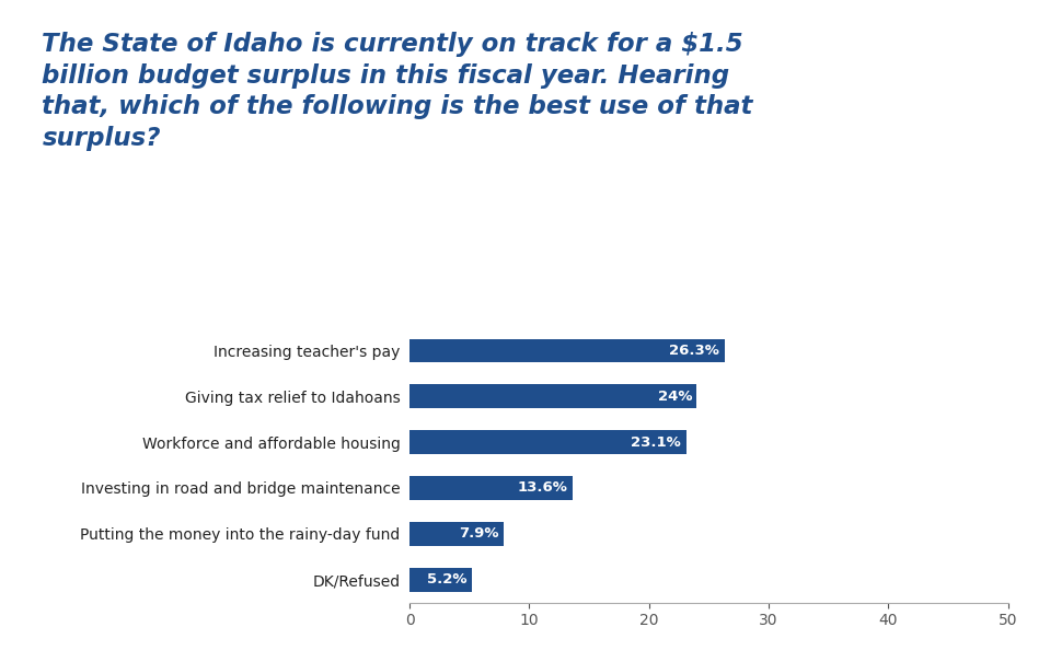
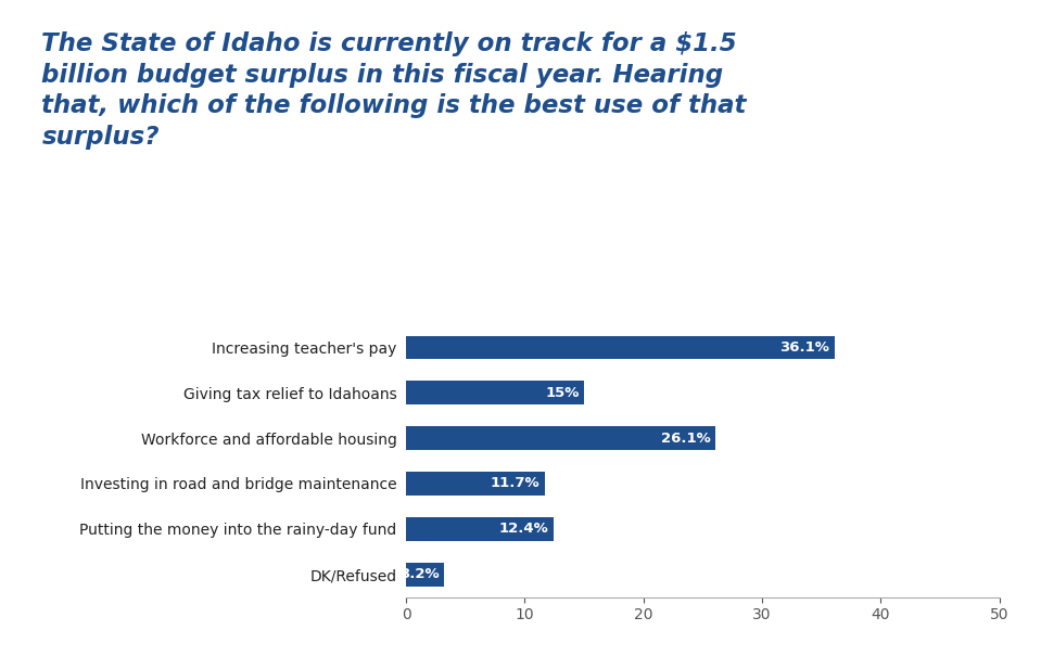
Increasing teacher's pay: 26.3% -> 36.1%
Giving tax relief to Idahoans: 24% -> 15%
Workforce and affordable housing: 23.1% -> 26.1%
Investing in road and bridge maintenance: 13.6% -> 11.7%
Putting the money into the rainy-day fund: 7.9% -> 12.4%
DK/Refused: 5.2% -> 3.2%
